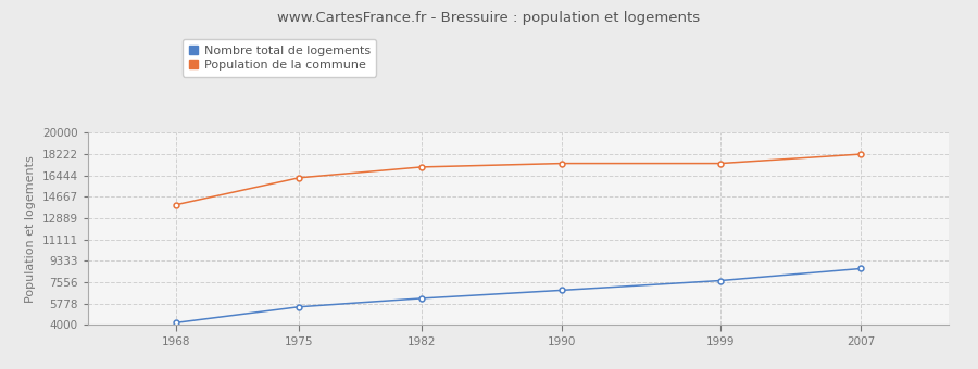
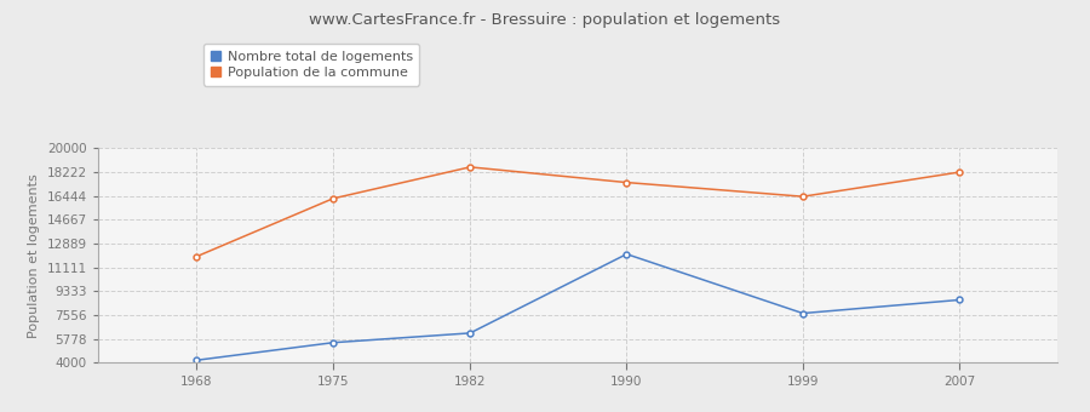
Population de la commune/1968: 14000 -> 11900
Population de la commune/1982: 17200 -> 18600
Nombre total de logements/1990: 6900 -> 12100
Population de la commune/1999: 17400 -> 16400
